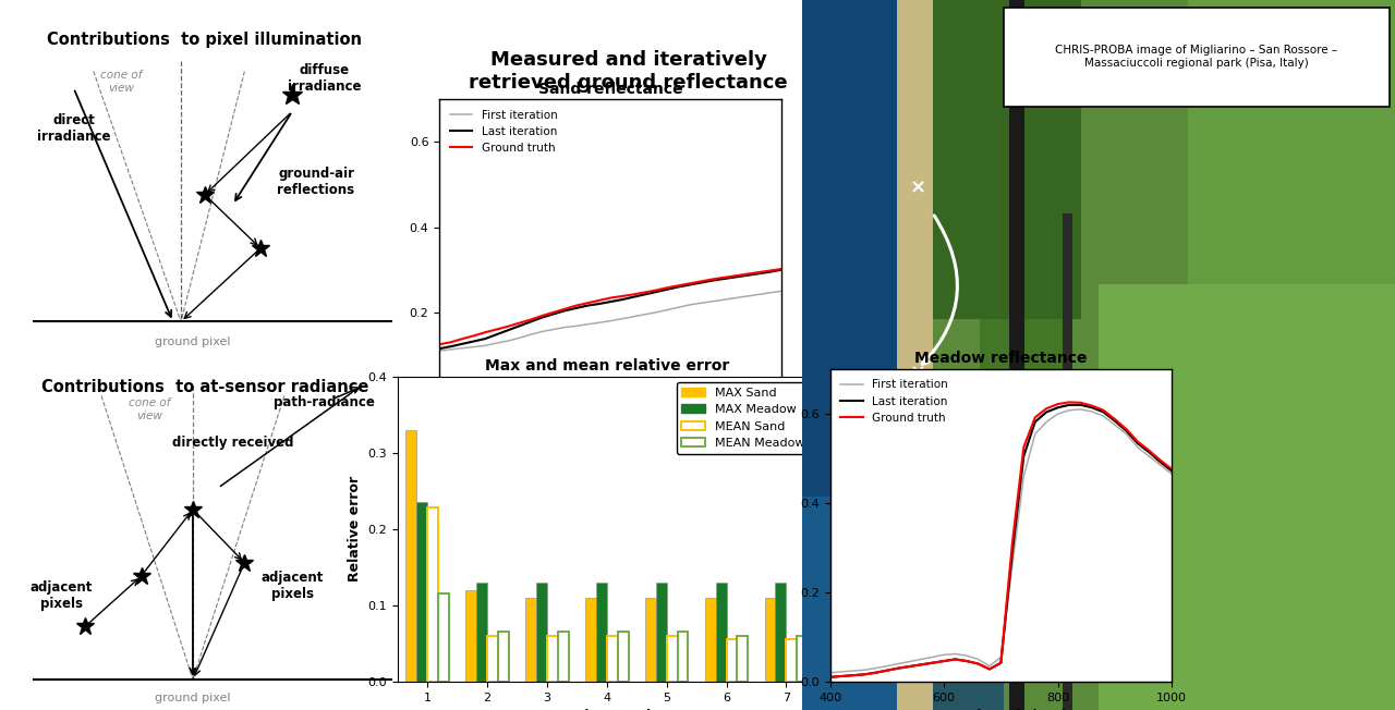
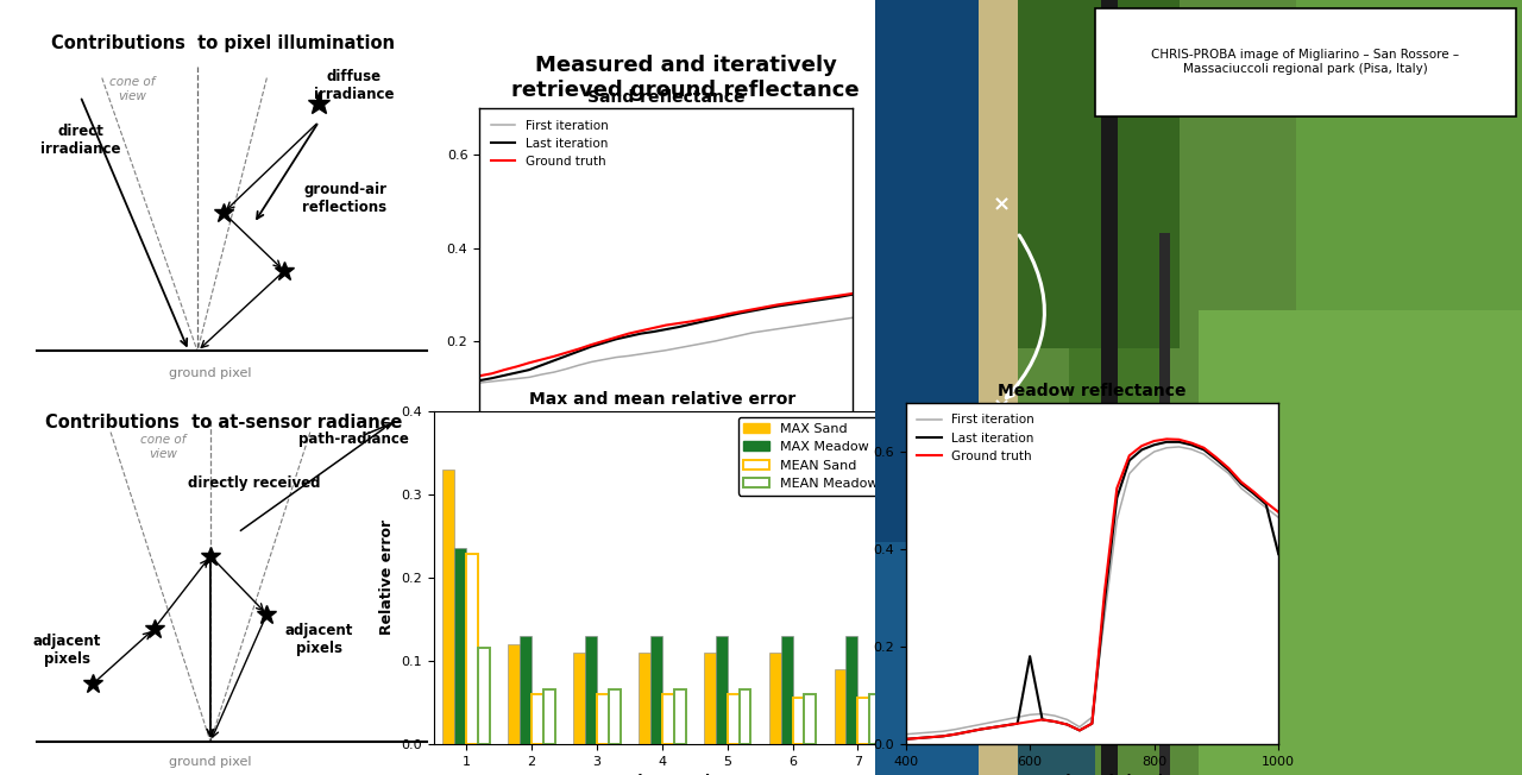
Meadow reflectance/Last iteration/600: 0.046 -> 0.180
Meadow reflectance/Last iteration/1000: 0.472 -> 0.390
Max and mean relative error/MAX Sand/7: 0.11 -> 0.09
